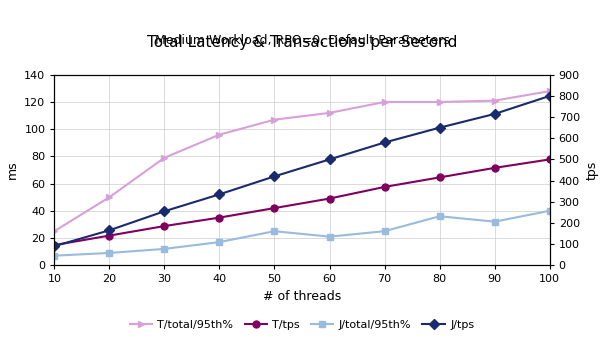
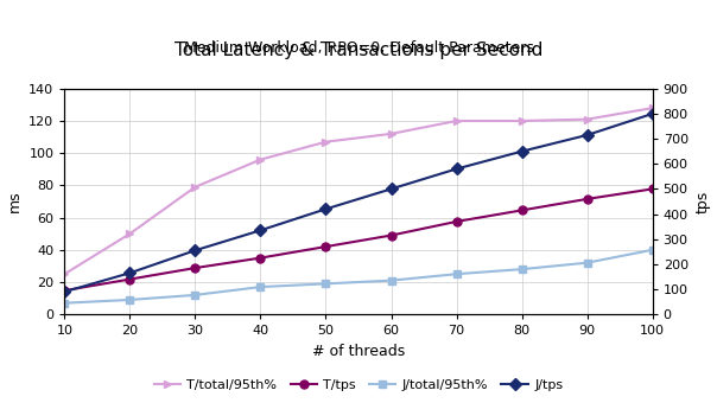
J/total/95th%/50: 25 -> 19
J/total/95th%/80: 36 -> 28
